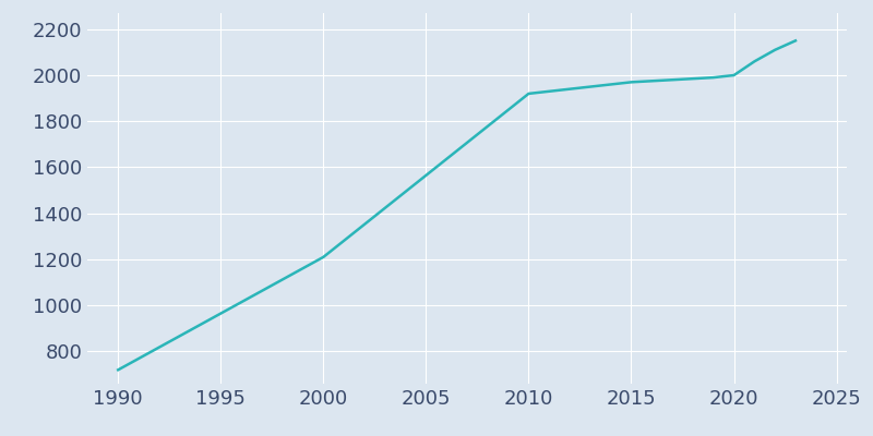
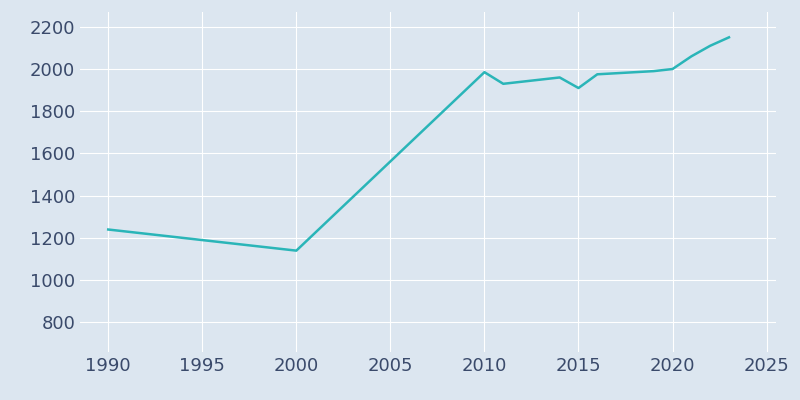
1990: 720 -> 1240
2000: 1210 -> 1140
2010: 1920 -> 1985
2015: 1970 -> 1910
